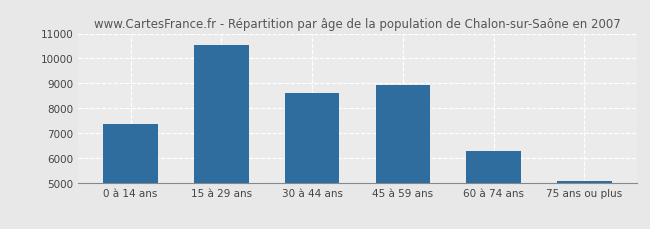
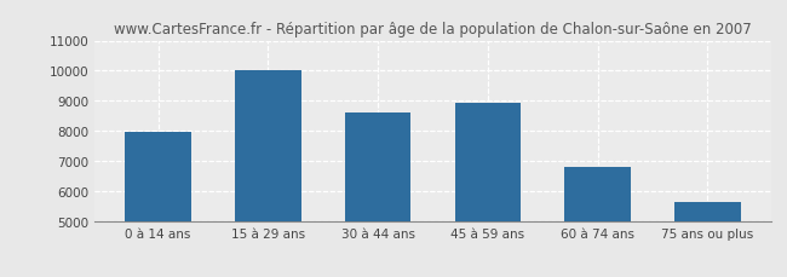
0 à 14 ans: 7350 -> 7950
15 à 29 ans: 10550 -> 10000
60 à 74 ans: 6280 -> 6800
75 ans ou plus: 5080 -> 5650
